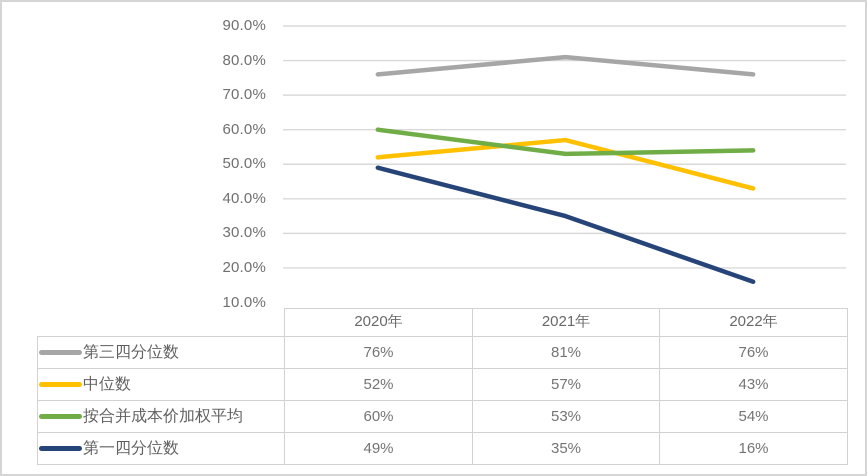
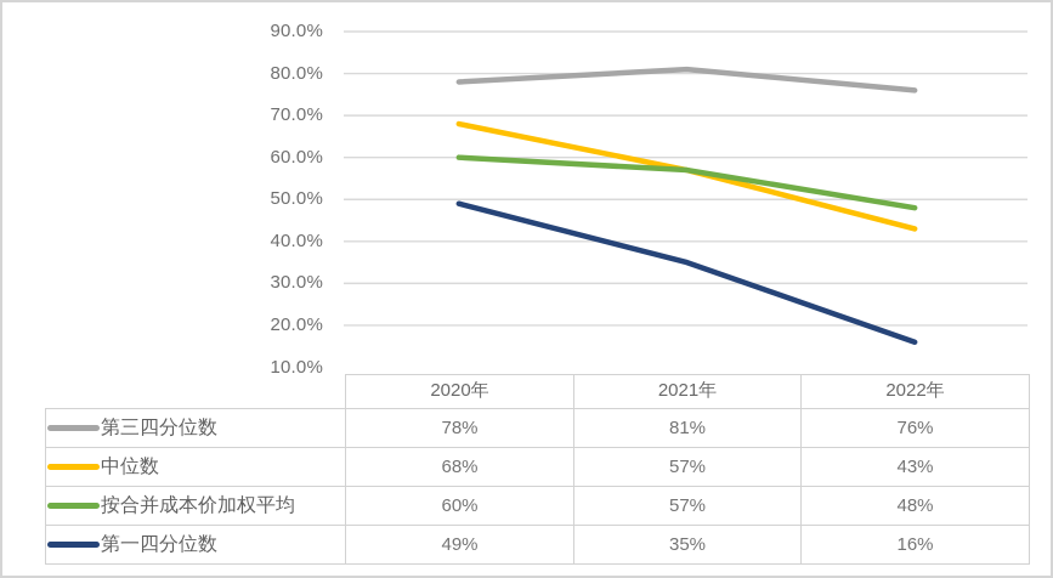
第三四分位数/2020年: 76% -> 78%
中位数/2020年: 52% -> 68%
按合并成本价加权平均/2021年: 53% -> 57%
按合并成本价加权平均/2022年: 54% -> 48%
